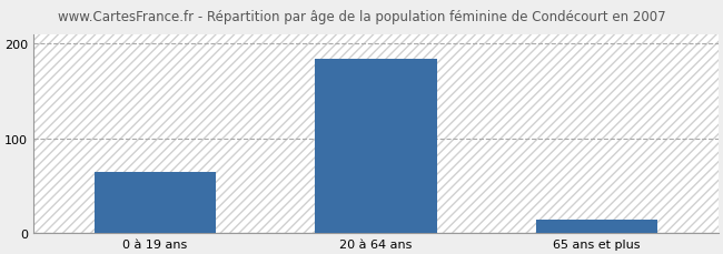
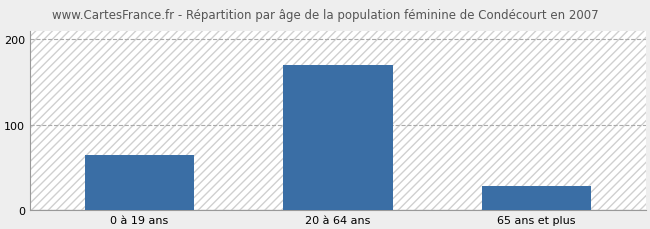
20 à 64 ans: 184 -> 170
65 ans et plus: 14 -> 28
